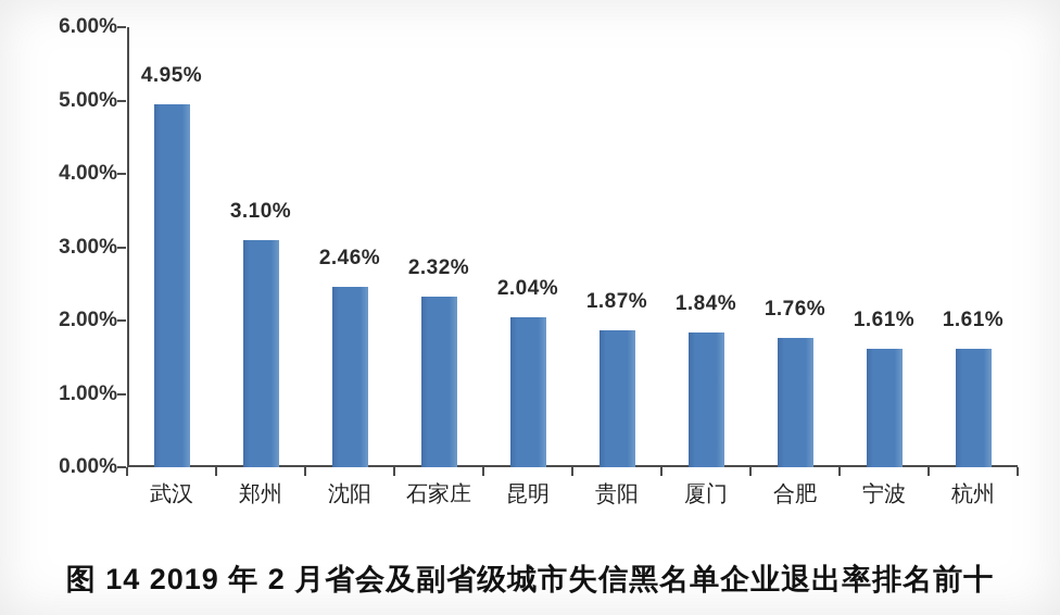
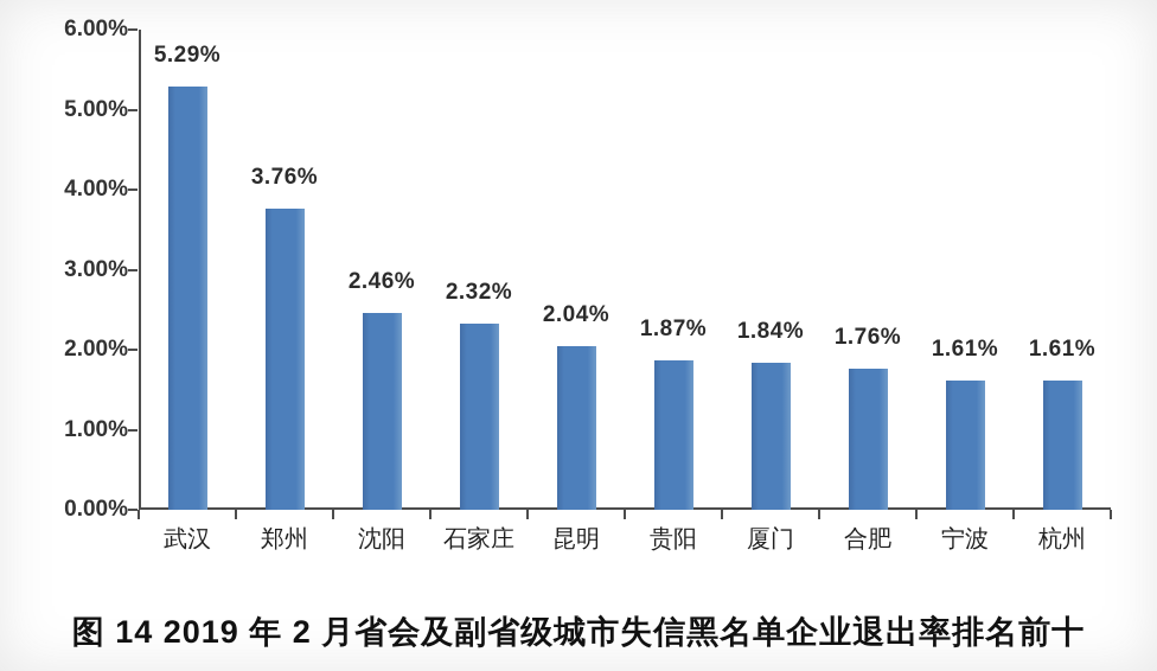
武汉: 4.95% -> 5.29%
郑州: 3.10% -> 3.76%
